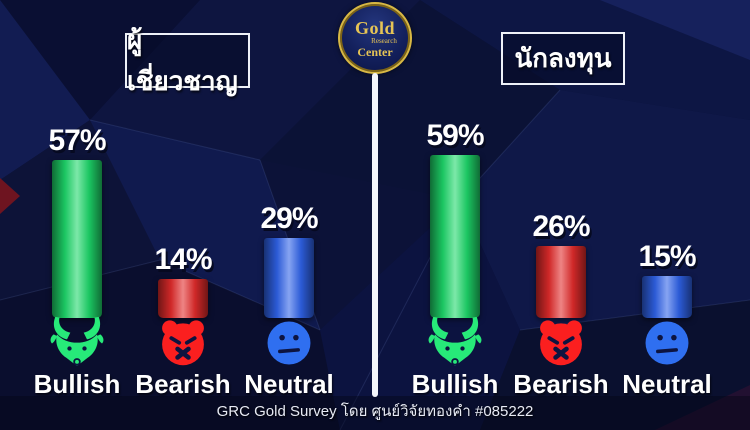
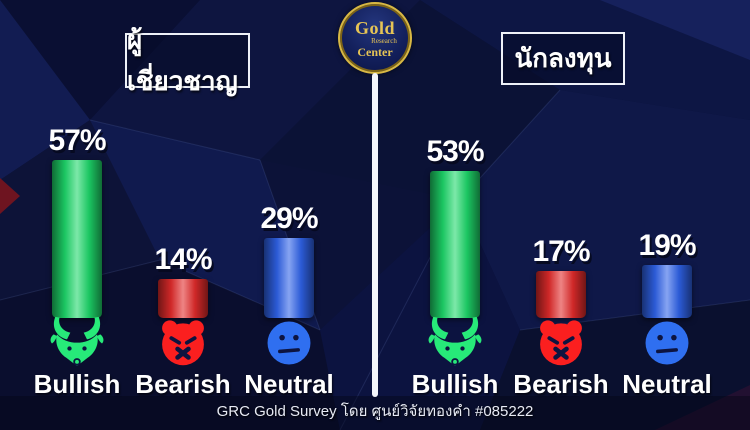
นักลงทุน/Bullish: 59% -> 53%
นักลงทุน/Bearish: 26% -> 17%
นักลงทุน/Neutral: 15% -> 19%
